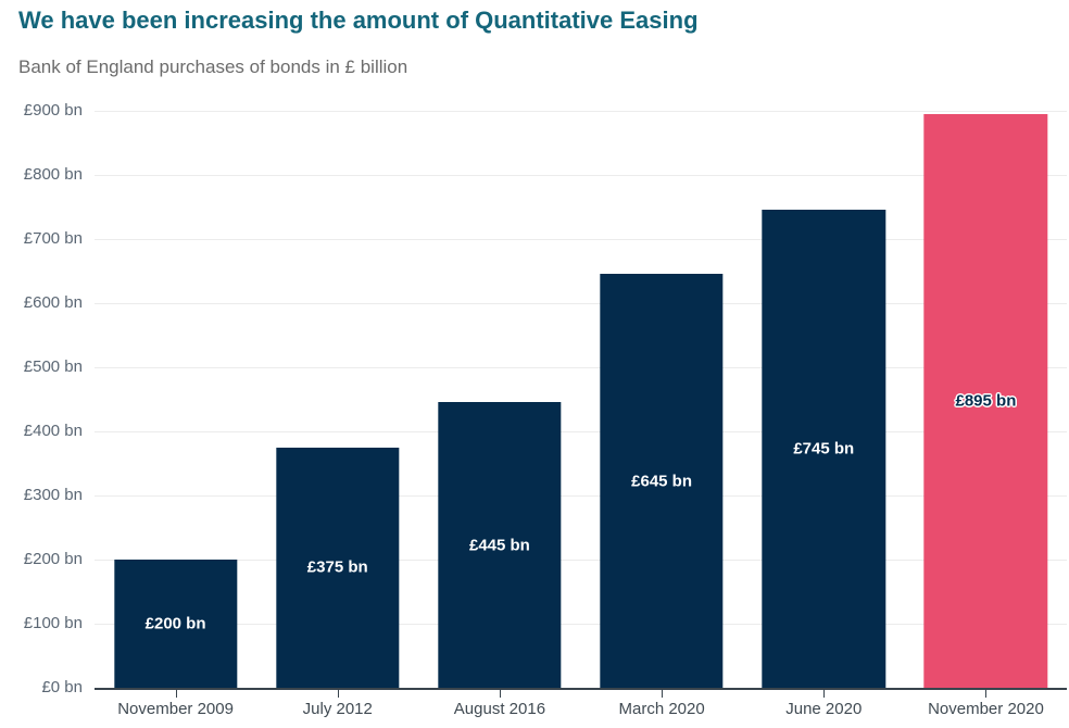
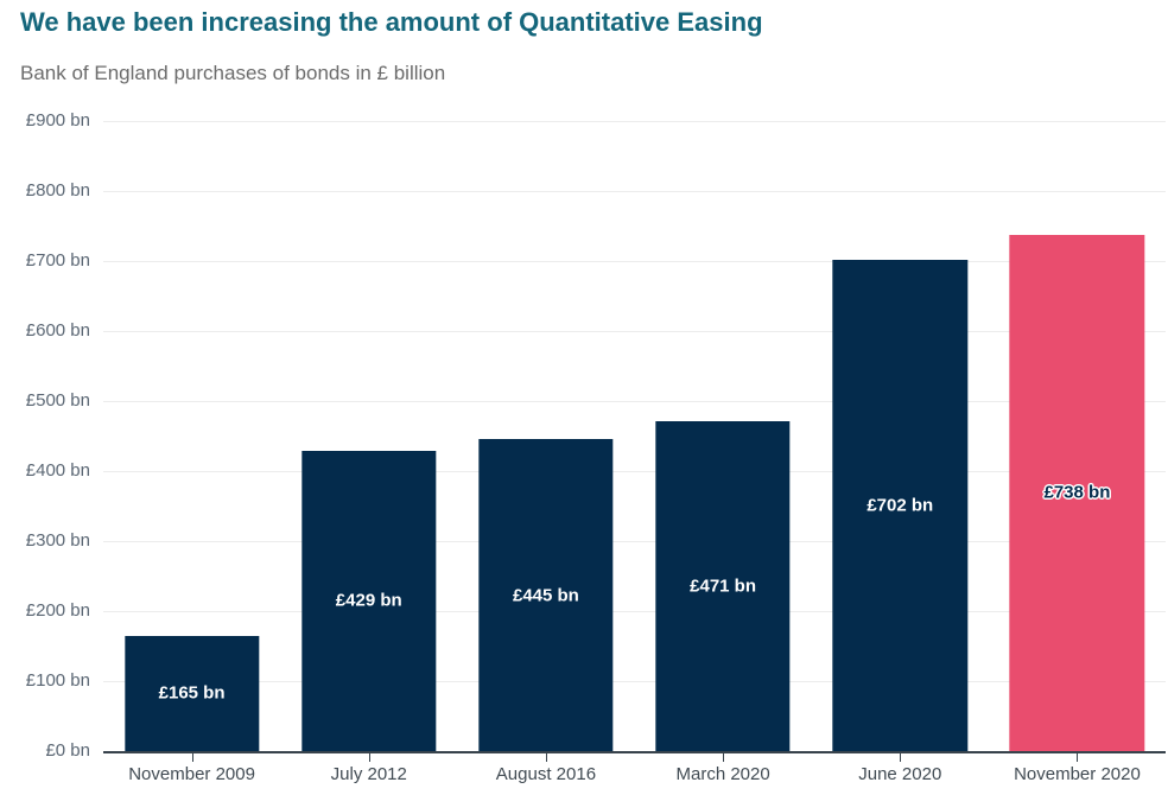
November 2009: £200 -> £165
July 2012: £375 -> £429
March 2020: £645 -> £471
June 2020: £745 -> £702
November 2020: £895 -> £738
